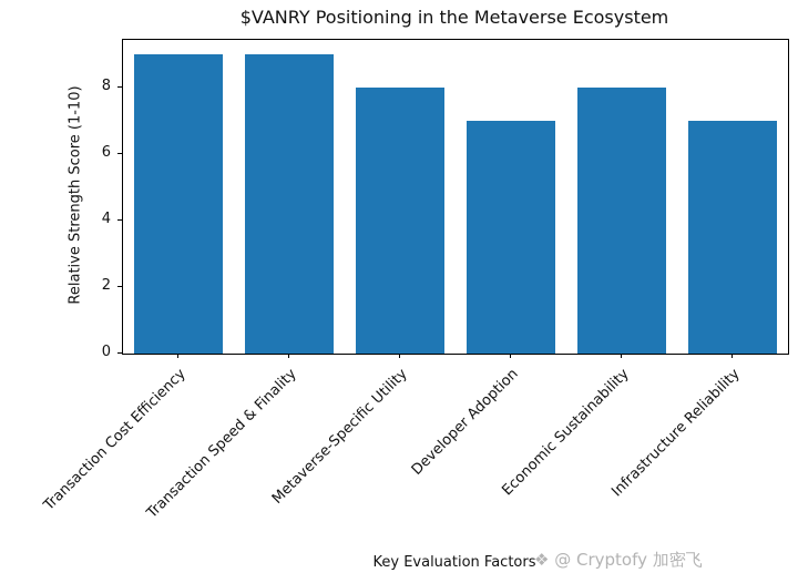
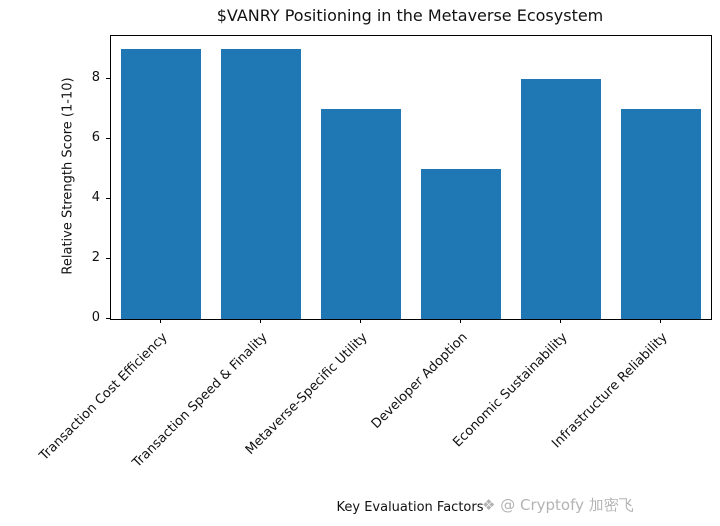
Metaverse-Specific Utility: 8 -> 7
Developer Adoption: 7 -> 5
